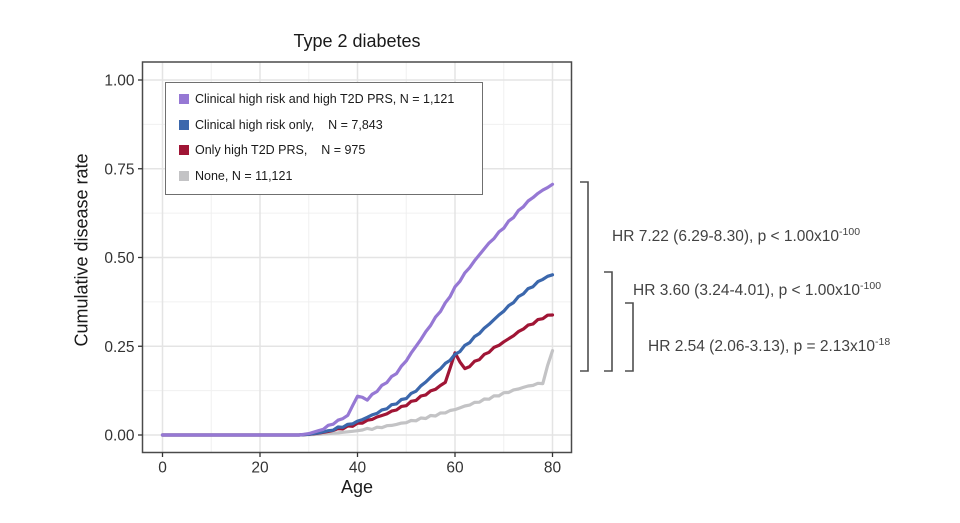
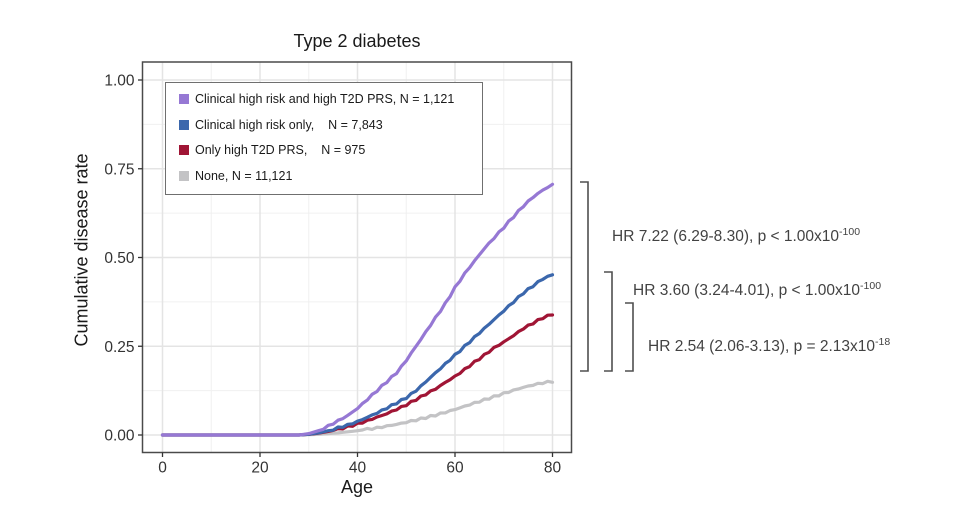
Clinical high risk and high T2D PRS, N = 1,121/40: 0.11 -> 0.07
Only high T2D PRS, N = 975/60: 0.23 -> 0.17
None, N = 11,121/80: 0.24 -> 0.15
